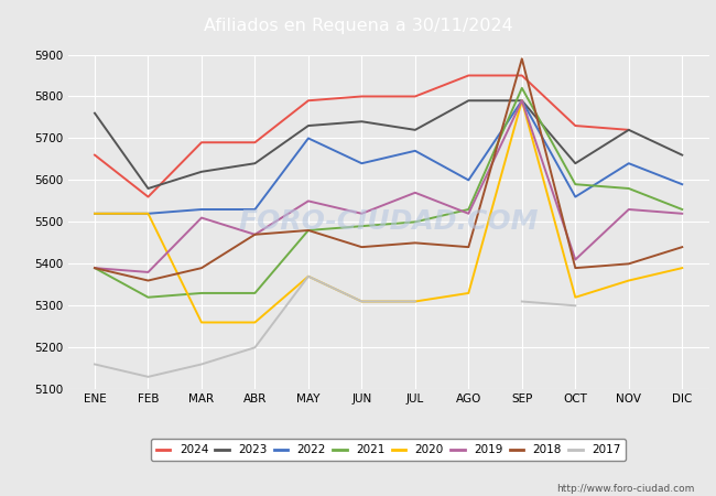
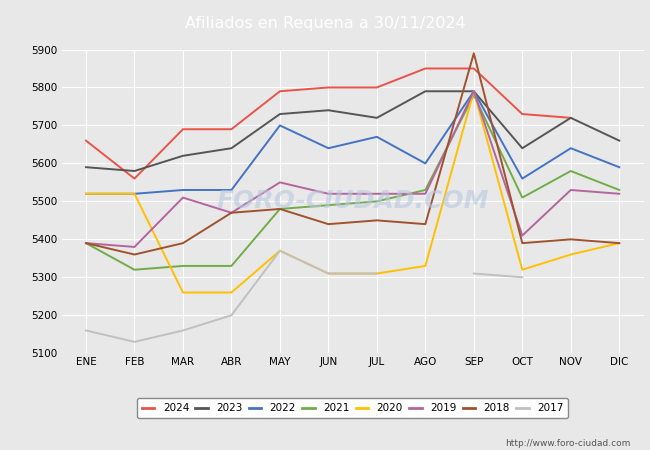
2023/ENE: 5760 -> 5590
2019/JUL: 5570 -> 5520
2021/SEP: 5820 -> 5780
2021/OCT: 5590 -> 5510
2018/DIC: 5440 -> 5390
